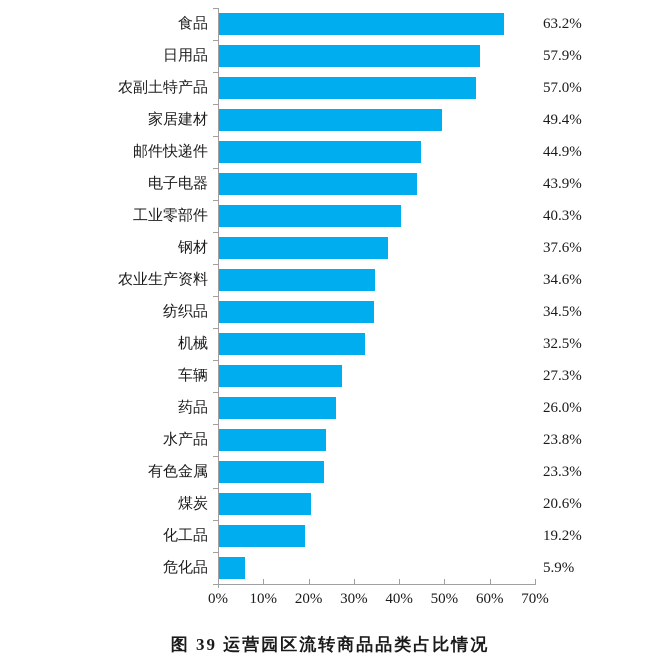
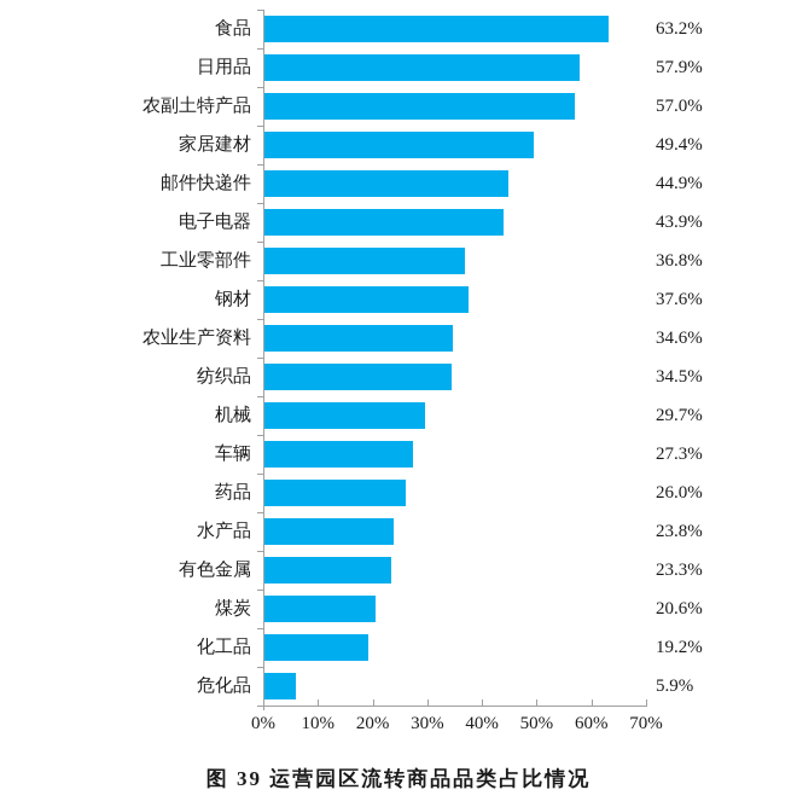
工业零部件: 40.3% -> 36.8%
机械: 32.5% -> 29.7%
